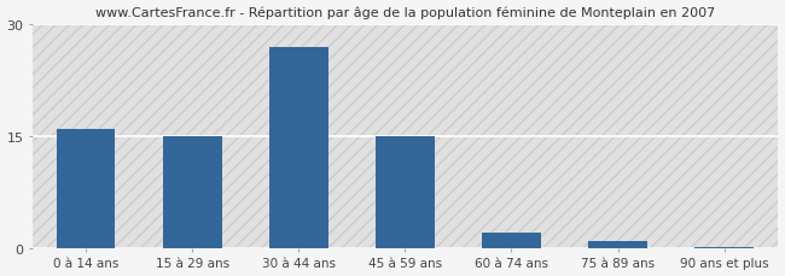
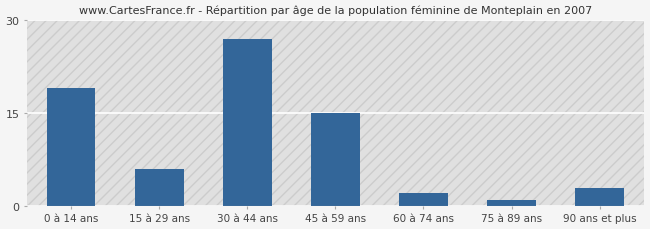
0 à 14 ans: 16.0 -> 19.0
15 à 29 ans: 15.0 -> 6.0
90 ans et plus: 0.2 -> 2.8
